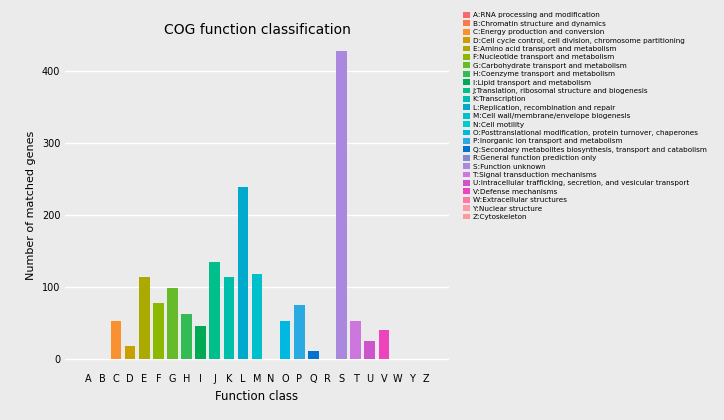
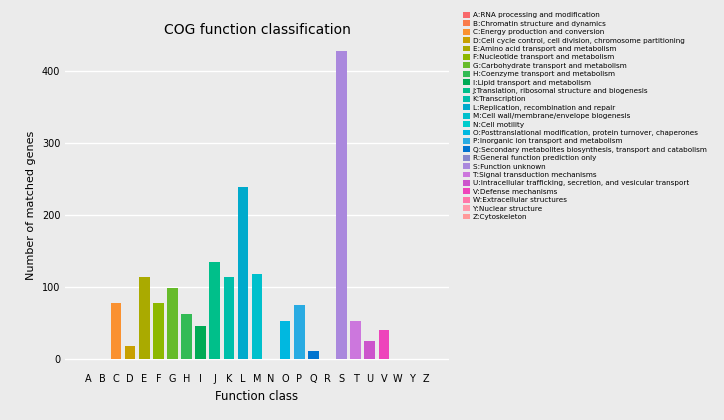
C: 52 -> 78
